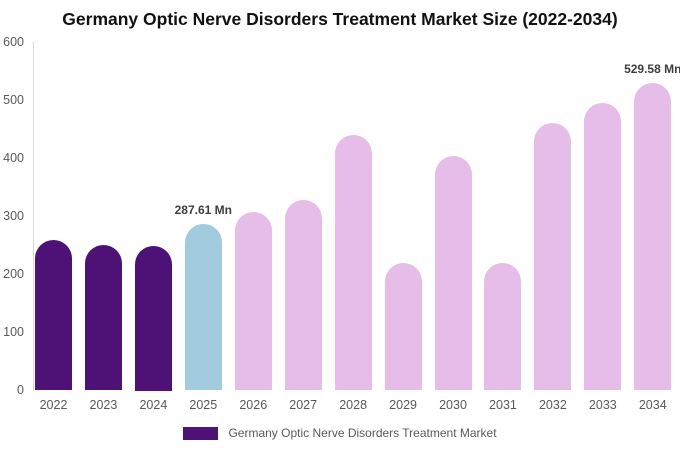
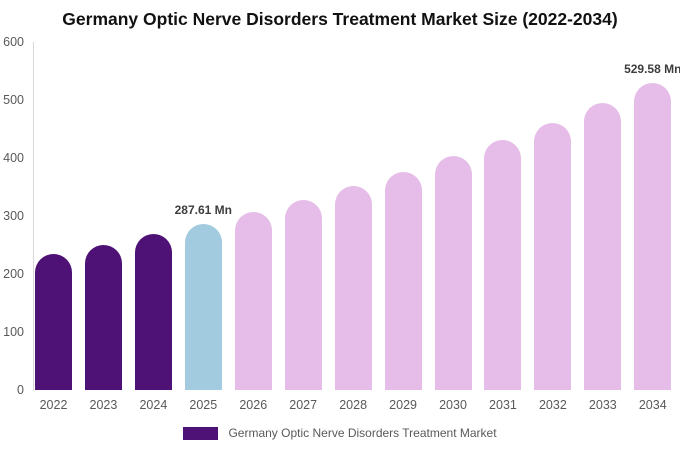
2022: 260 -> 240
2024: 250 -> 270
2028: 440 -> 350
2029: 220 -> 380
2031: 220 -> 430
